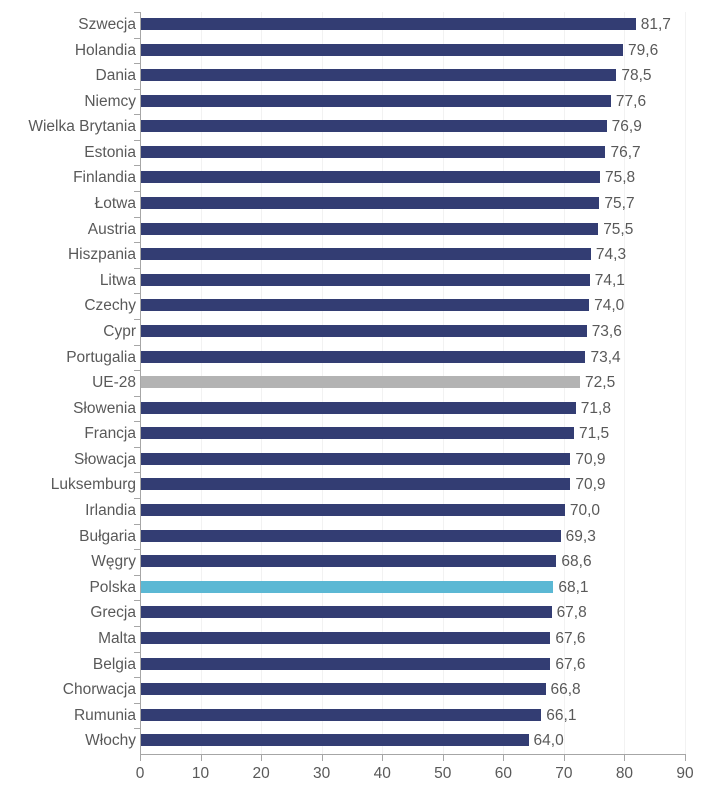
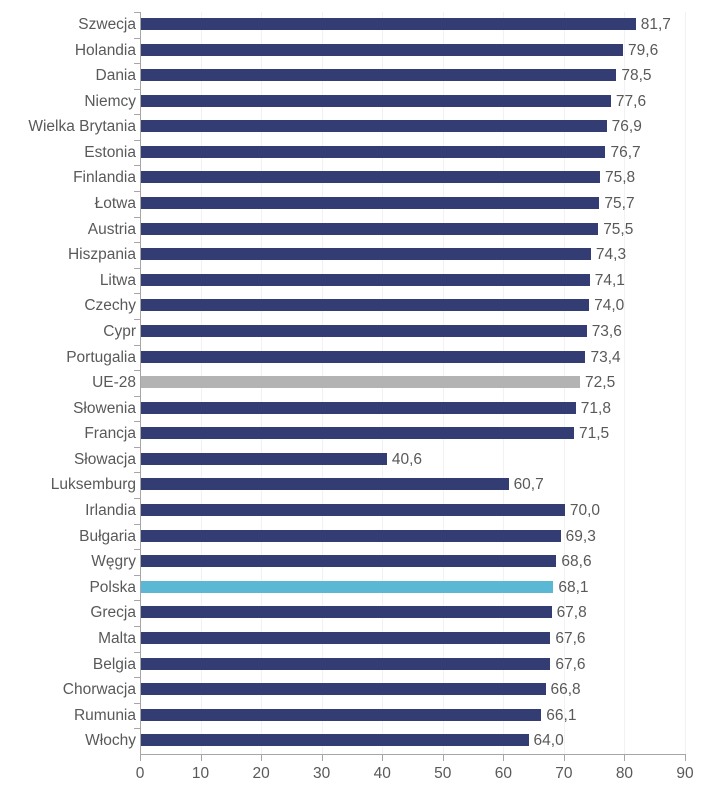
Słowacja: 70,9 -> 40,6
Luksemburg: 70,9 -> 60,7
